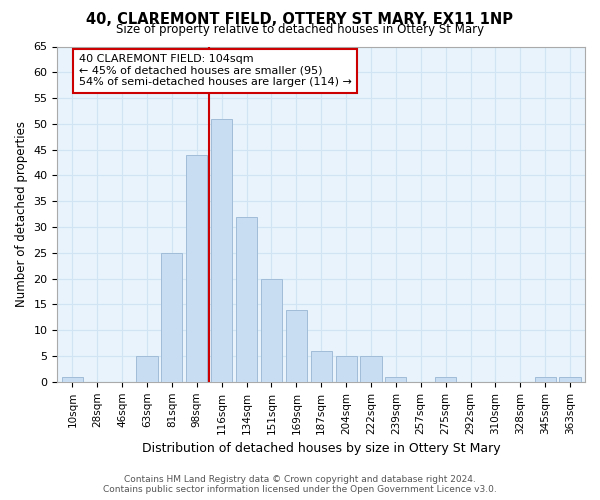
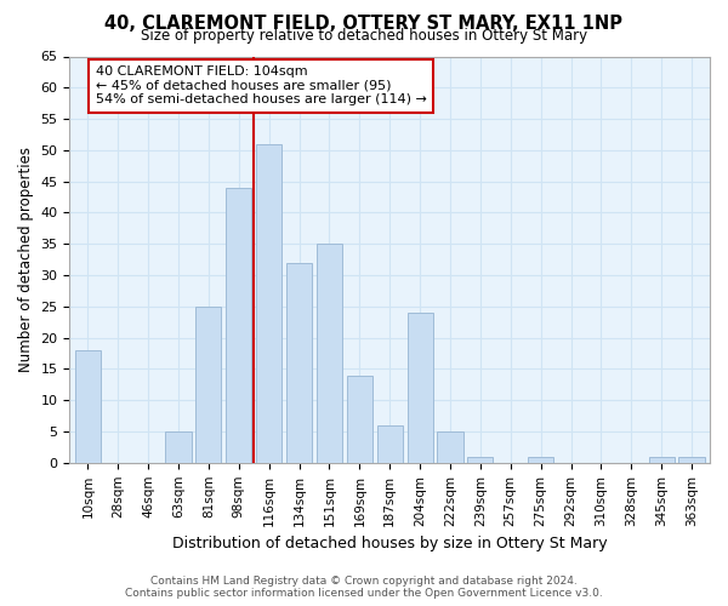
10sqm: 1 -> 18
151sqm: 20 -> 35
204sqm: 5 -> 24
